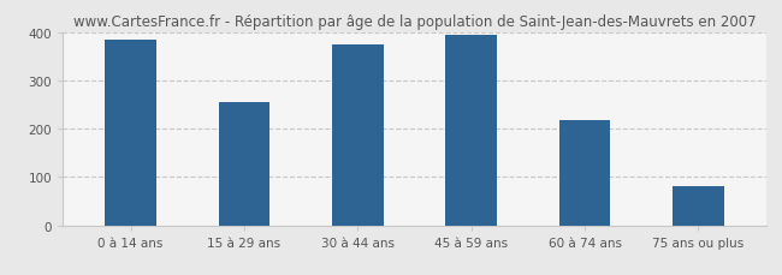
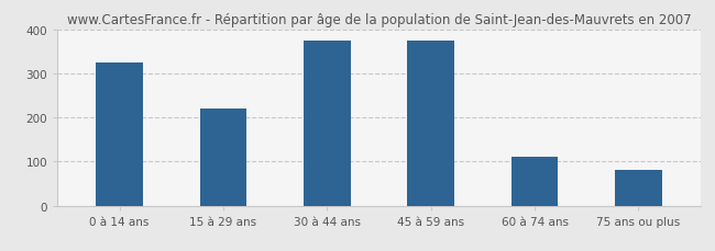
0 à 14 ans: 383 -> 325
15 à 29 ans: 255 -> 220
45 à 59 ans: 393 -> 375
60 à 74 ans: 217 -> 110
